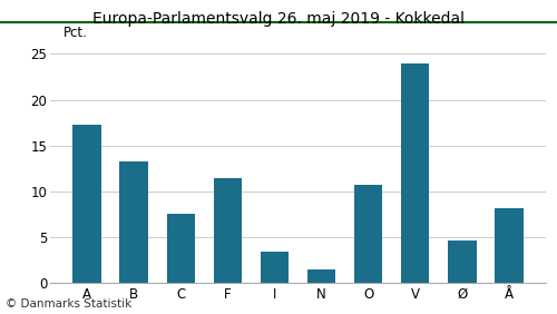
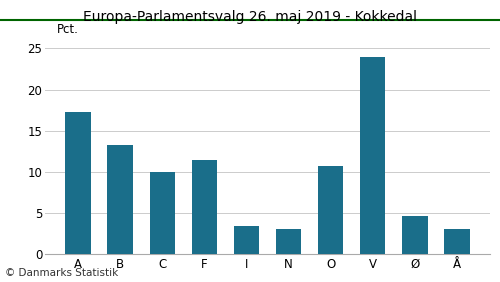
C: 7.6 -> 10.0
N: 1.4 -> 3.0
Å: 8.2 -> 3.0
